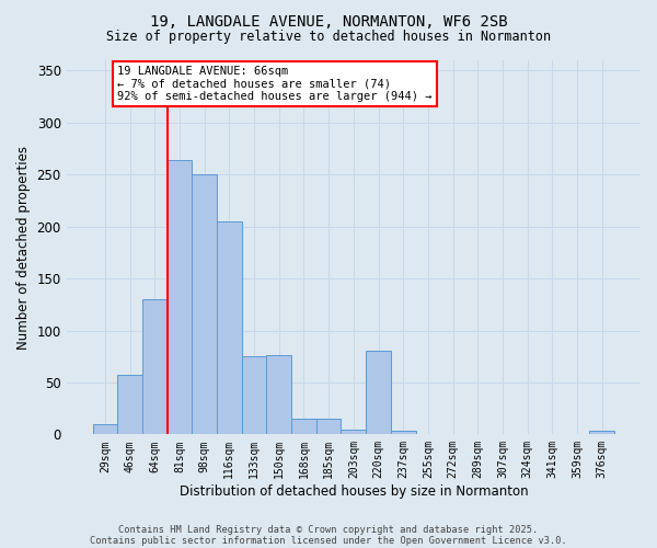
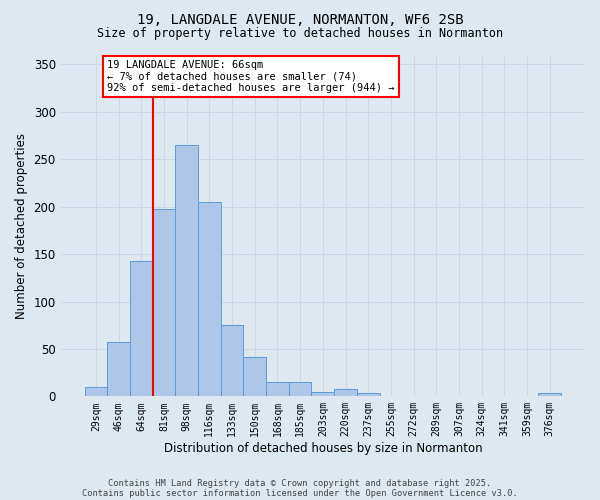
64sqm: 130 -> 143
81sqm: 264 -> 198
98sqm: 250 -> 265
150sqm: 76 -> 42
220sqm: 80 -> 8
